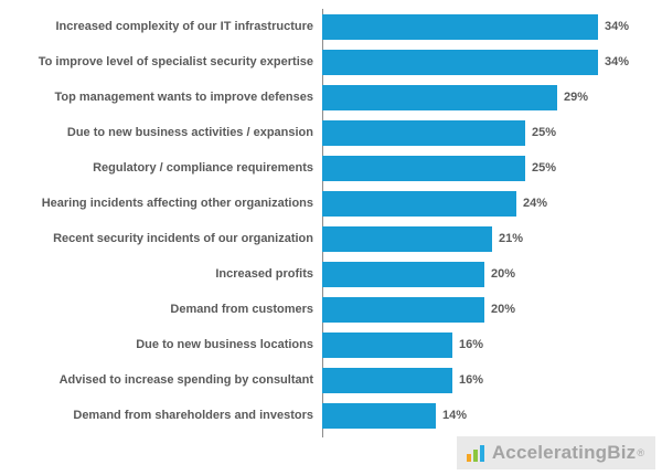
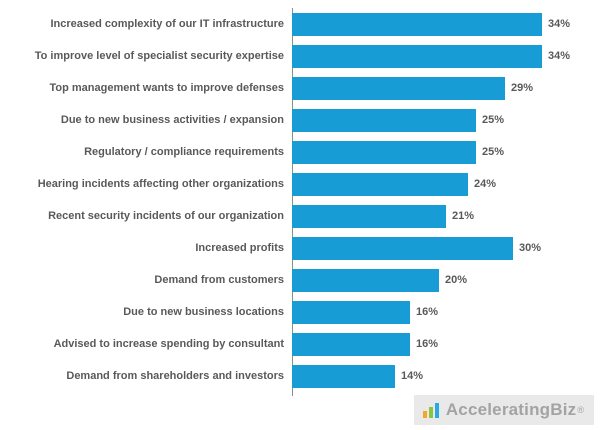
Increased profits: 20% -> 30%
